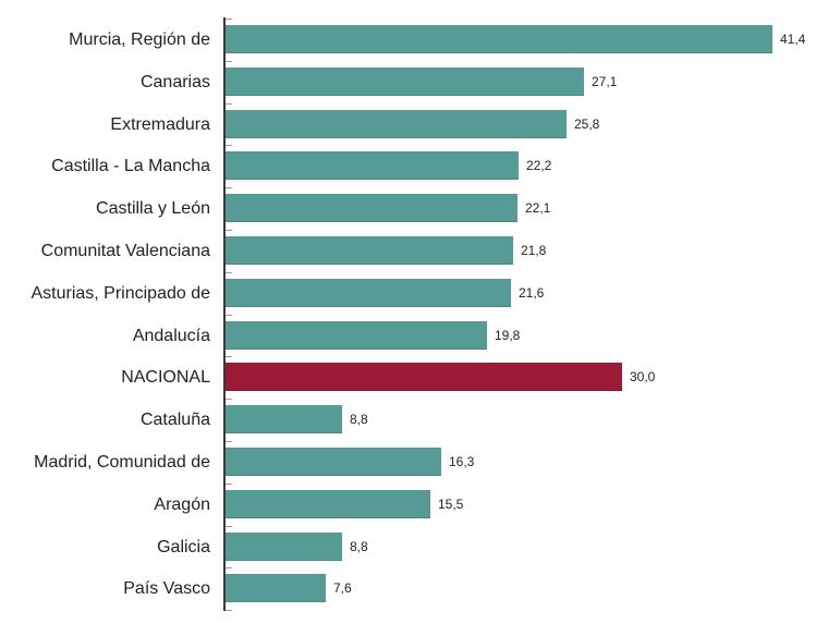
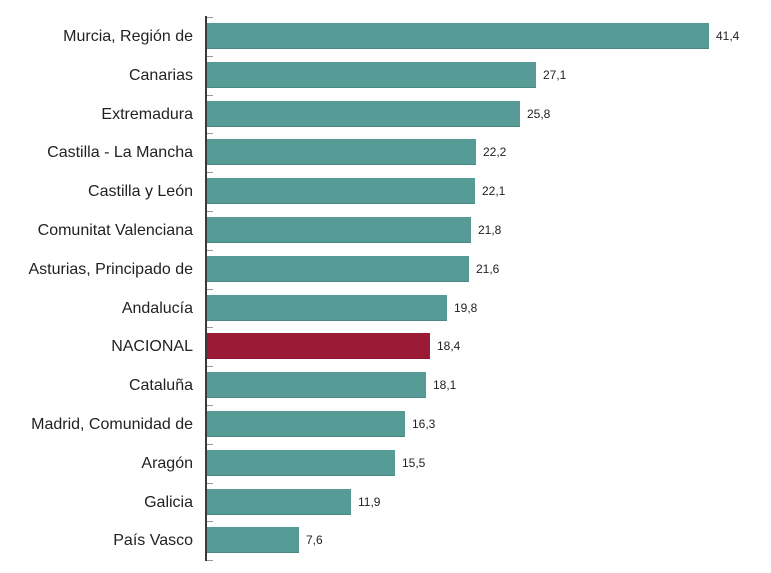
NACIONAL: 30,0 -> 18,4
Cataluña: 8,8 -> 18,1
Galicia: 8,8 -> 11,9
